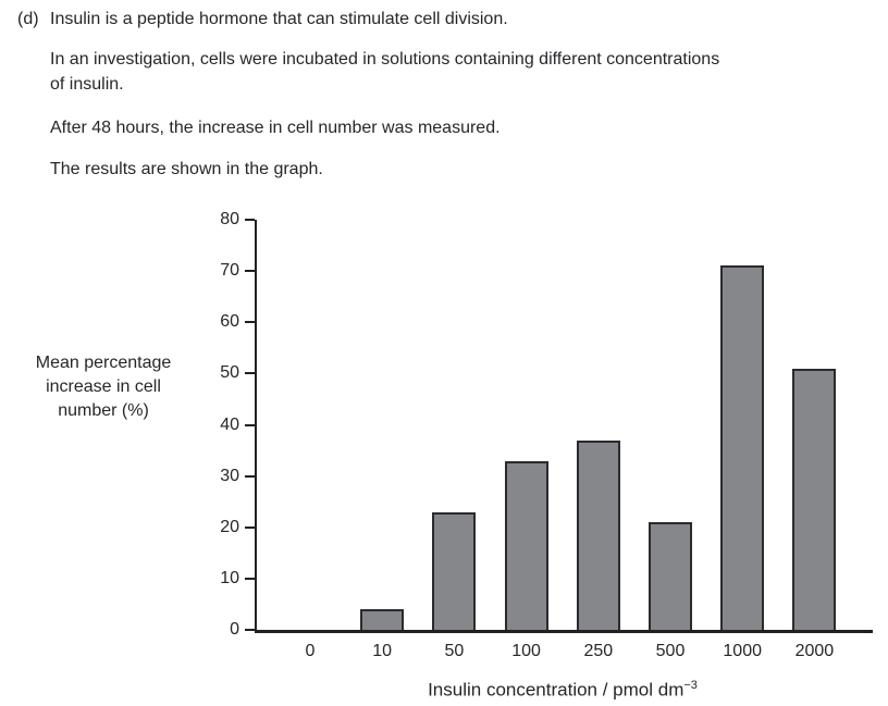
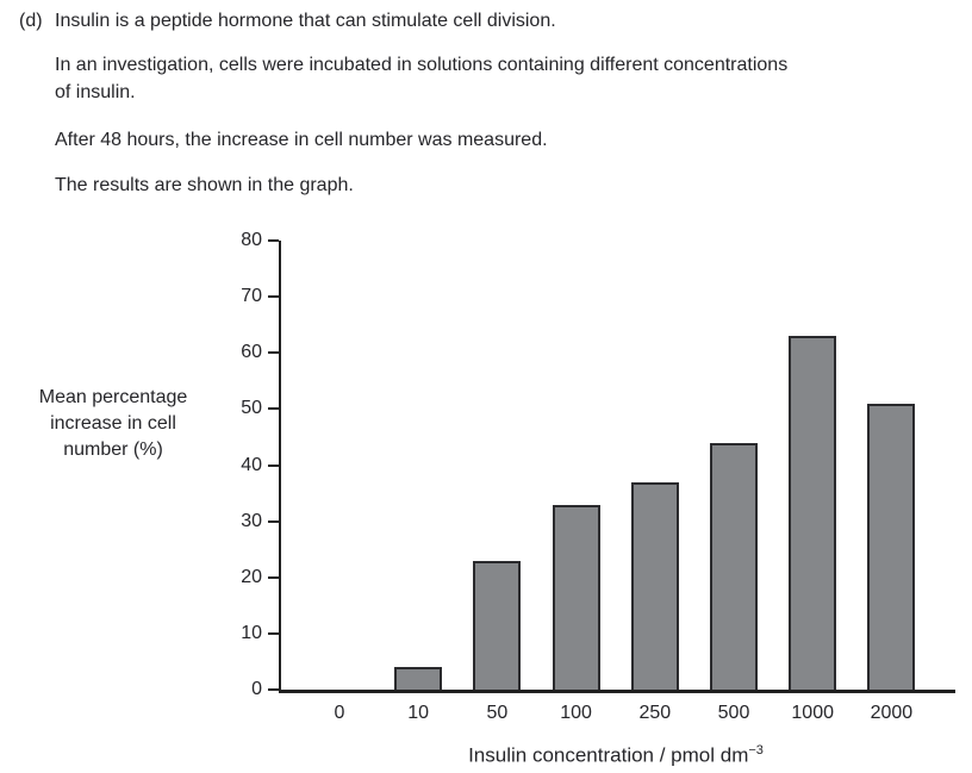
500: 21 -> 44
1000: 71 -> 63
